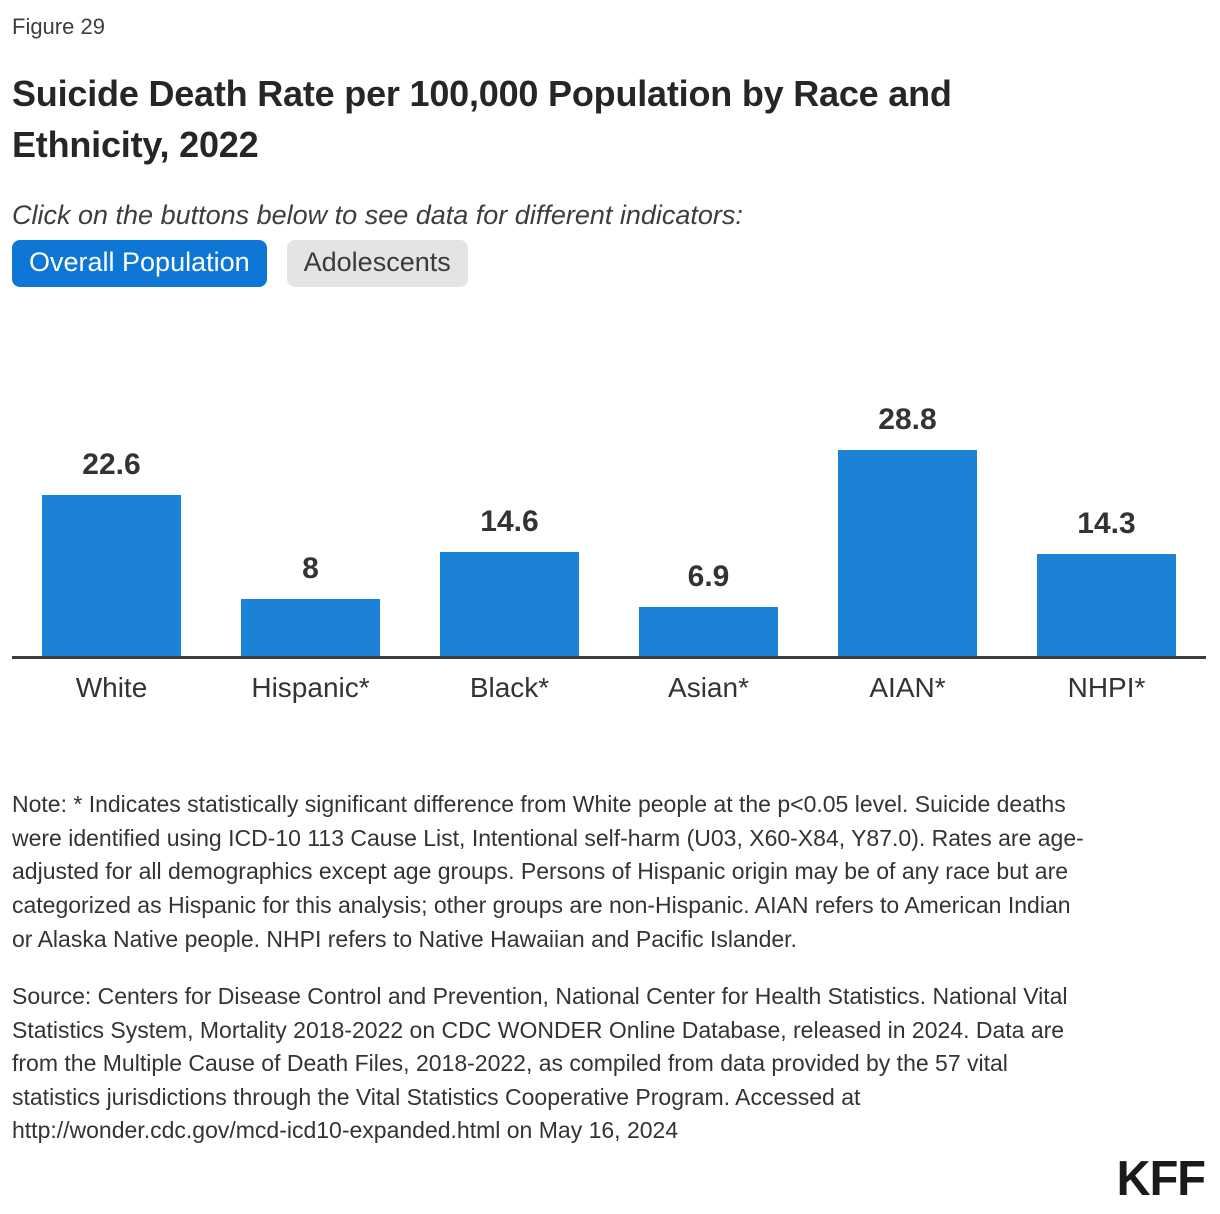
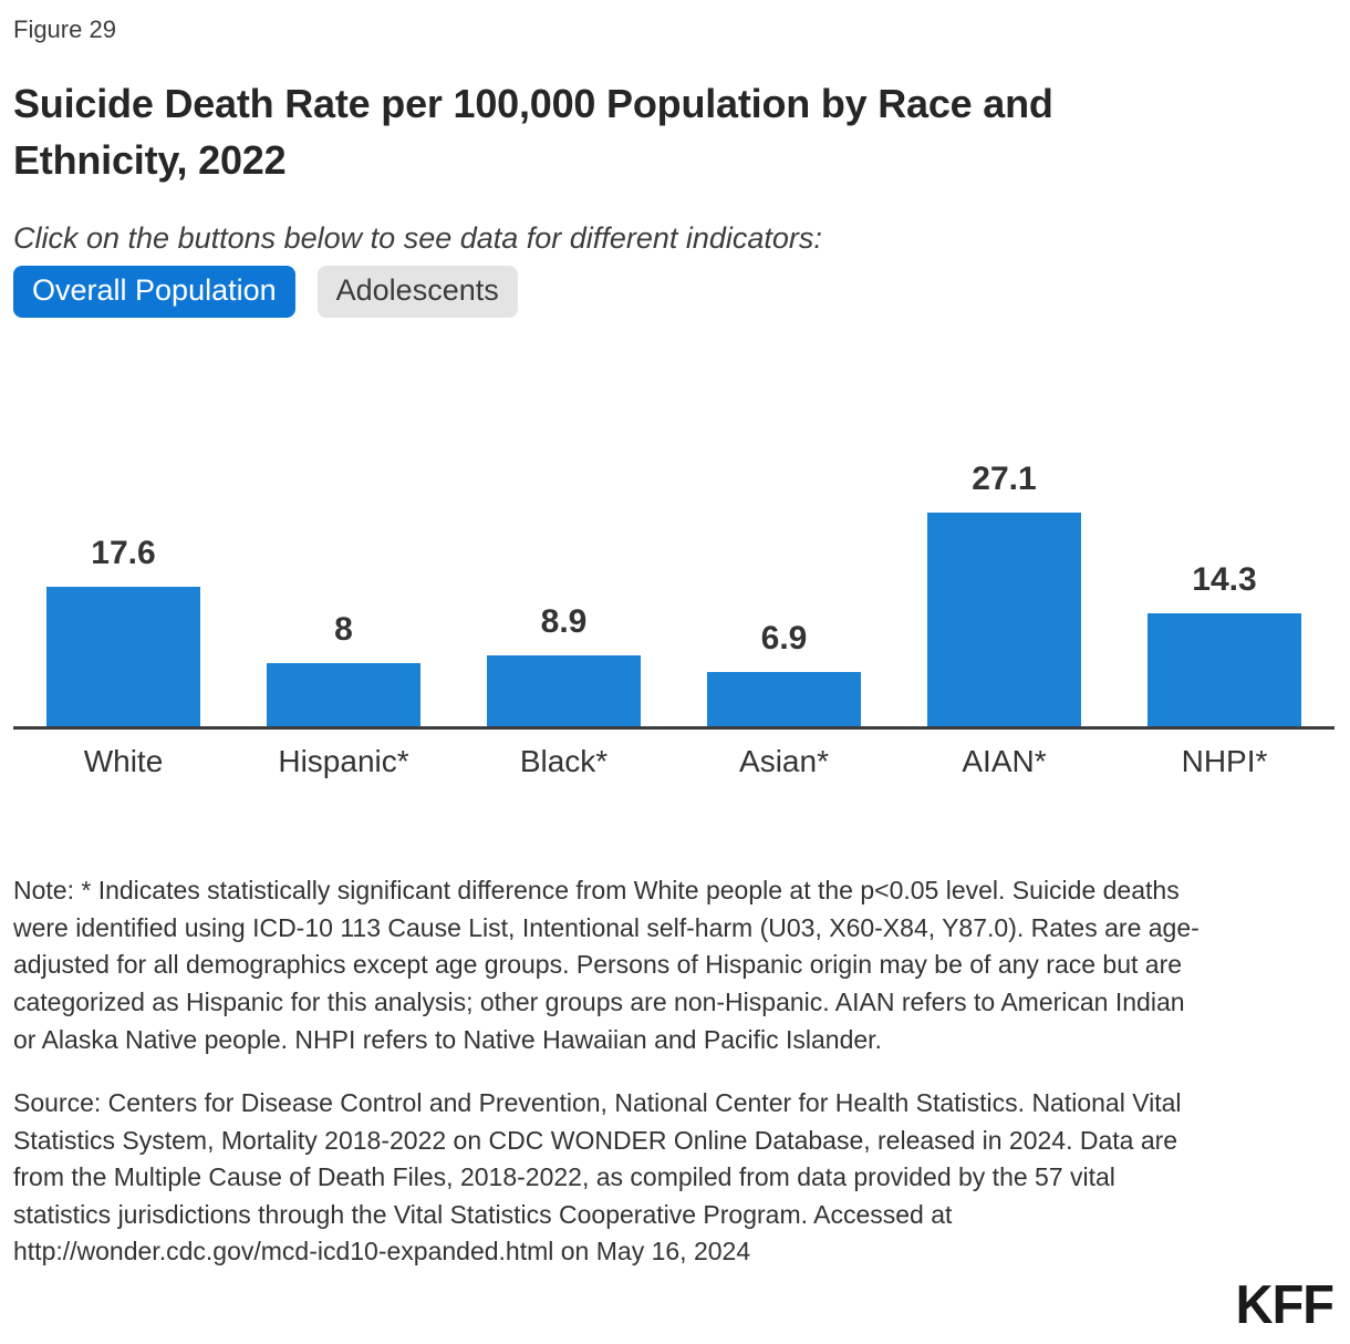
White: 22.6 -> 17.6
Black*: 14.6 -> 8.9
AIAN*: 28.8 -> 27.1
